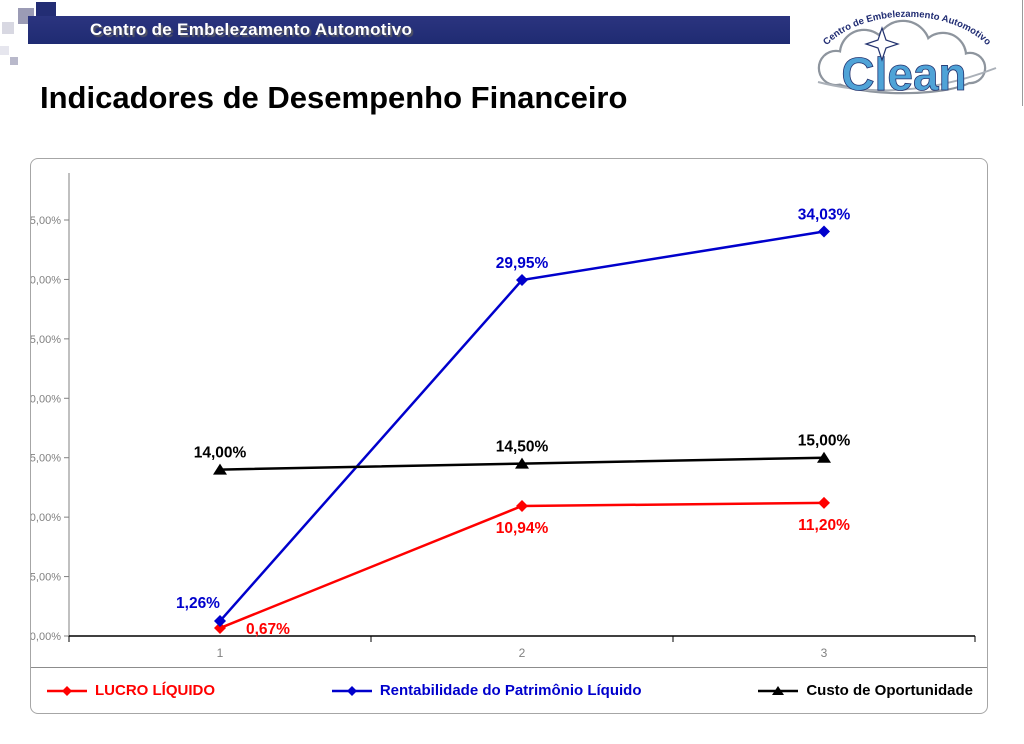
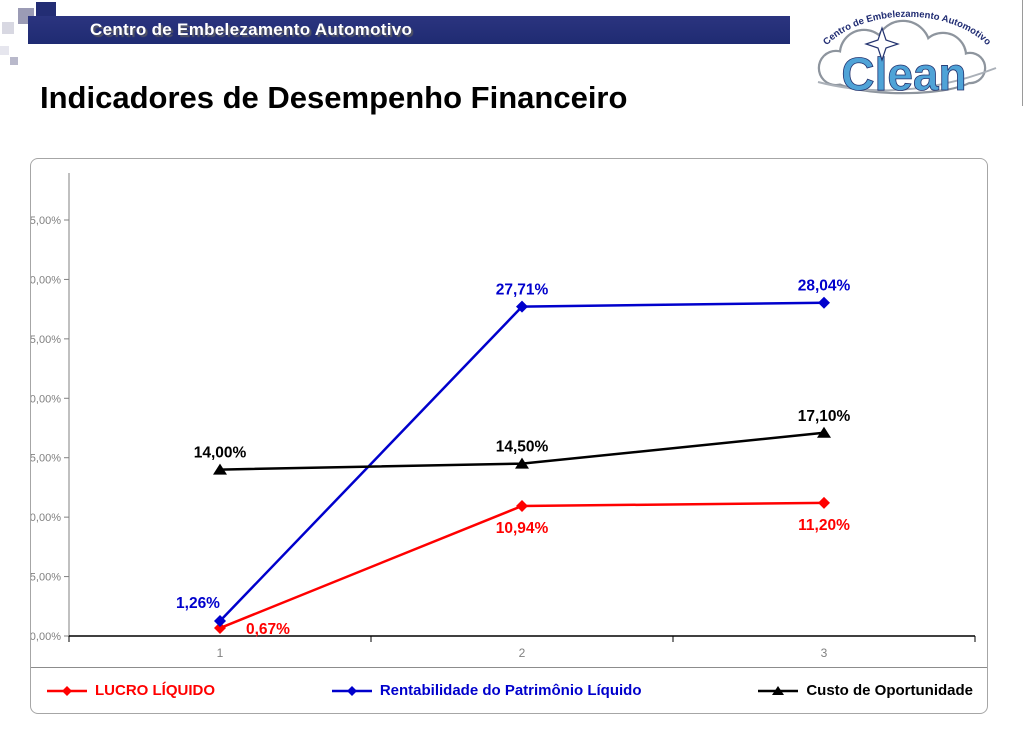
Rentabilidade do Patrimônio Líquido/2: 29,95% -> 27,71%
Rentabilidade do Patrimônio Líquido/3: 34,03% -> 28,04%
Custo de Oportunidade/3: 15,00% -> 17,10%
